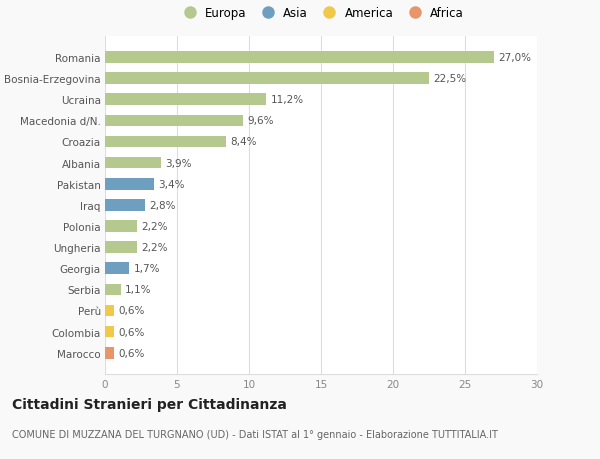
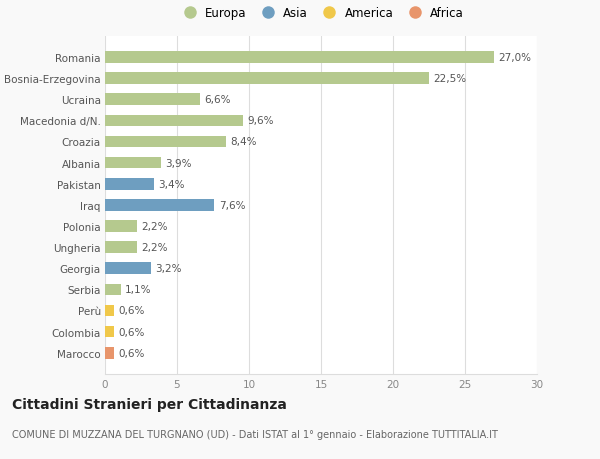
Ucraina: 11,2% -> 6,6%
Iraq: 2,8% -> 7,6%
Georgia: 1,7% -> 3,2%
